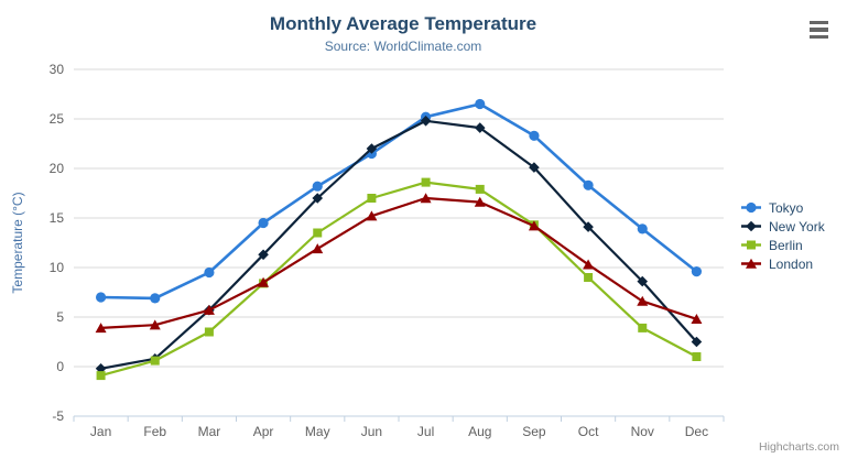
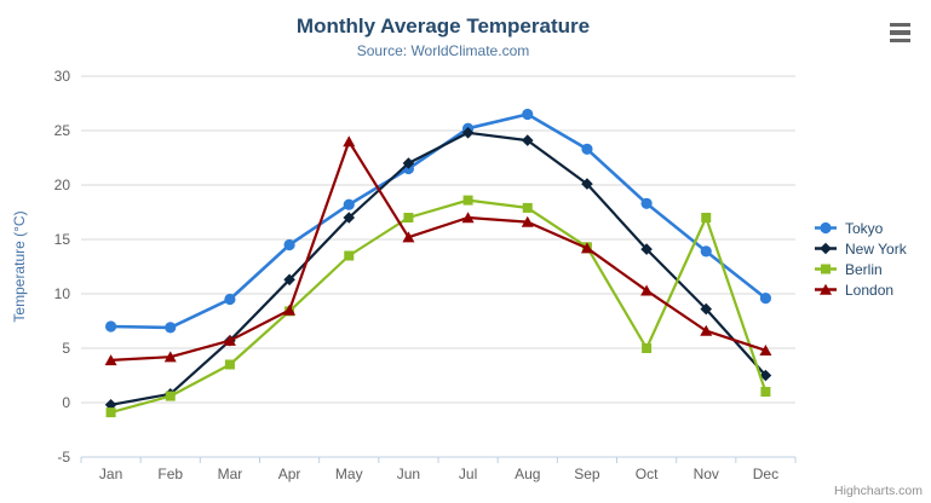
London/May: 12 -> 24
Berlin/Oct: 9 -> 5
Berlin/Nov: 4 -> 17
